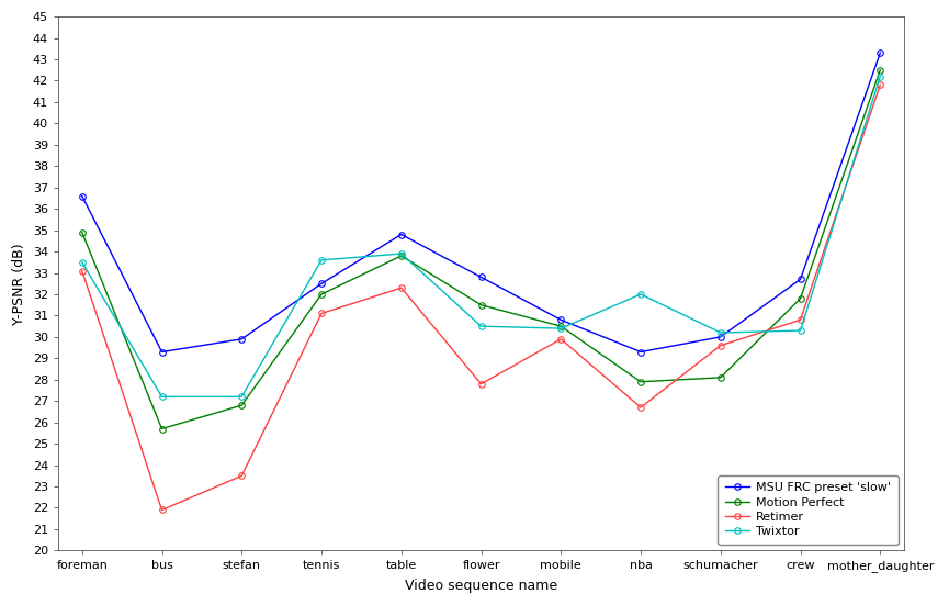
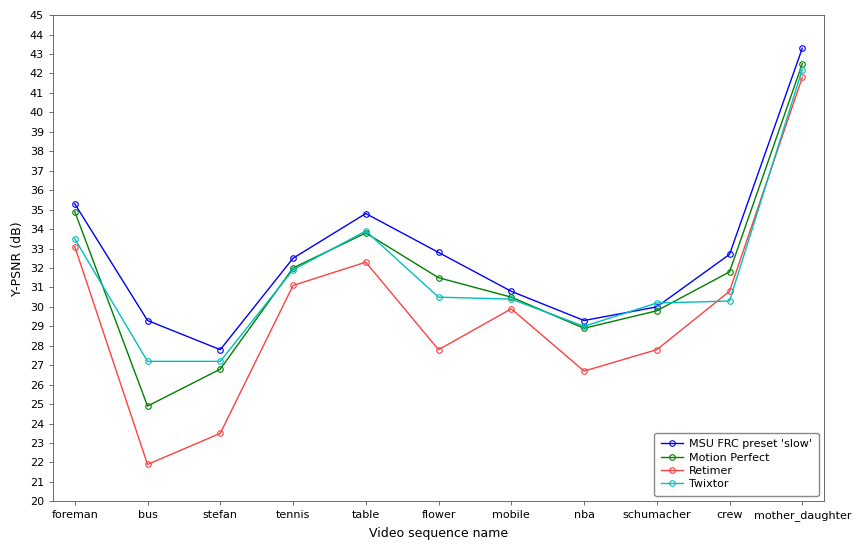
MSU FRC preset 'slow'/foreman: 36.6 -> 35.3
Motion Perfect/bus: 25.7 -> 24.9
MSU FRC preset 'slow'/stefan: 29.9 -> 27.8
Twixtor/tennis: 33.6 -> 31.9
Motion Perfect/nba: 27.9 -> 28.9
Twixtor/nba: 32.0 -> 29.0
Motion Perfect/schumacher: 28.1 -> 29.8
Retimer/schumacher: 29.6 -> 27.8
